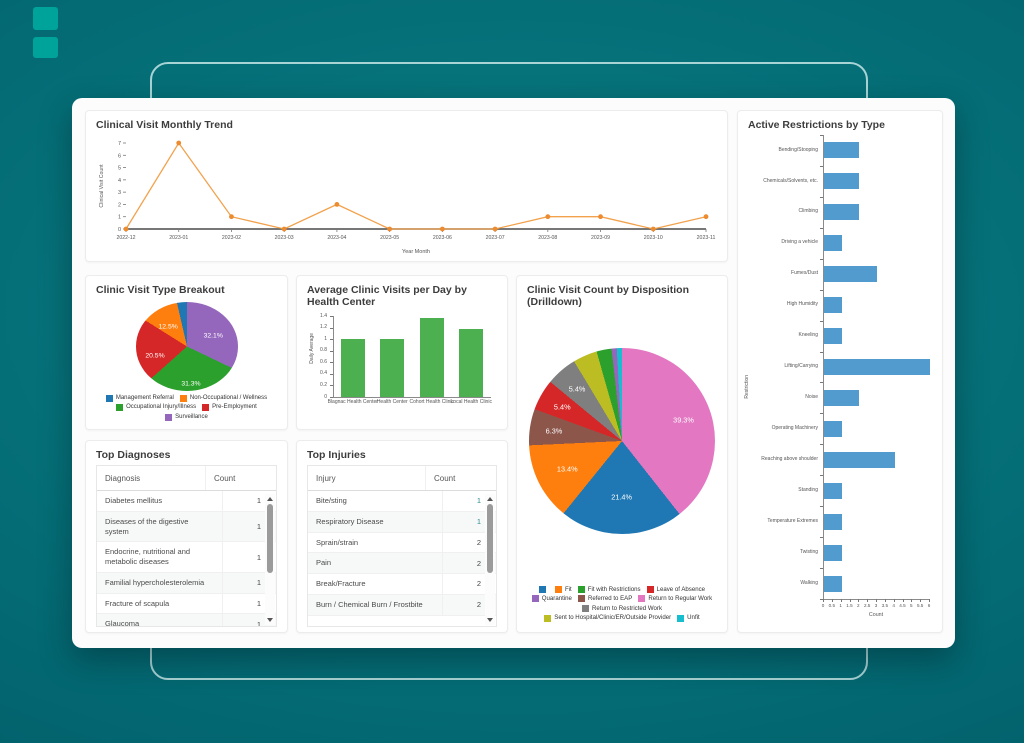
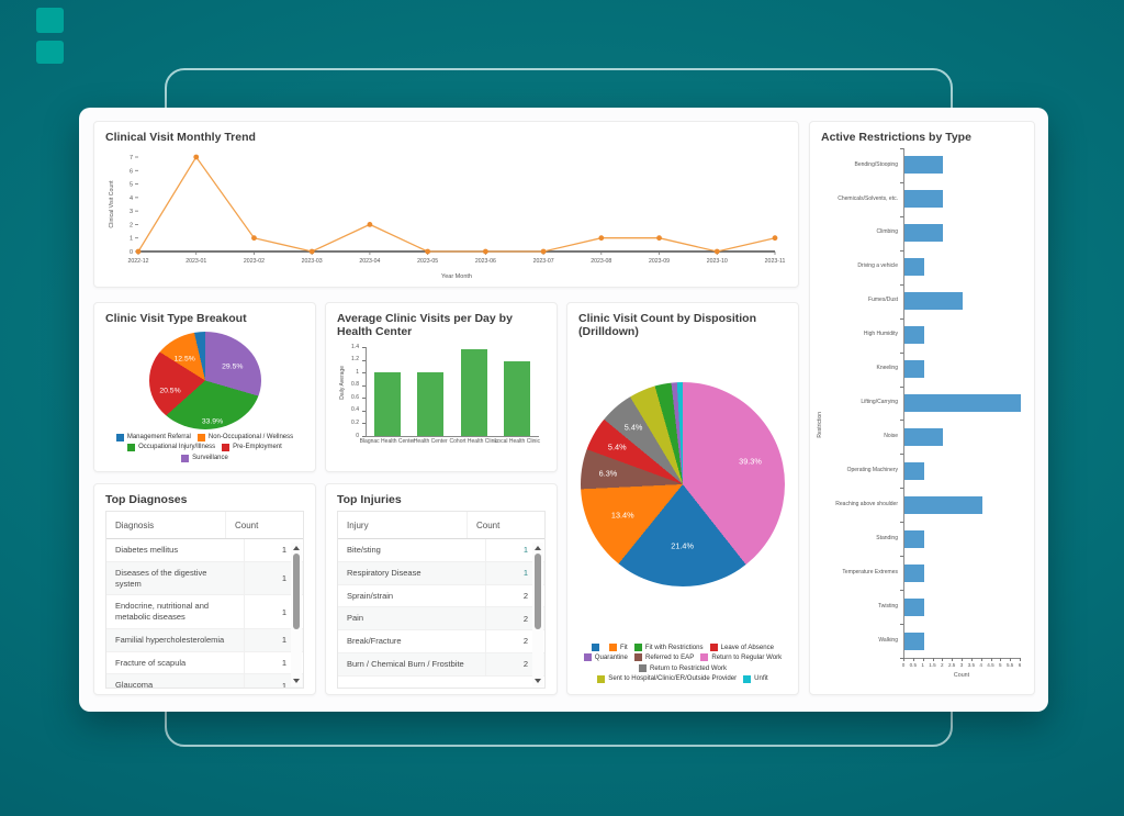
Clinic Visit Type Breakout/Surveillance: 32.1% -> 29.5%
Clinic Visit Type Breakout/Occupational Injury/Illness: 31.3% -> 33.9%
